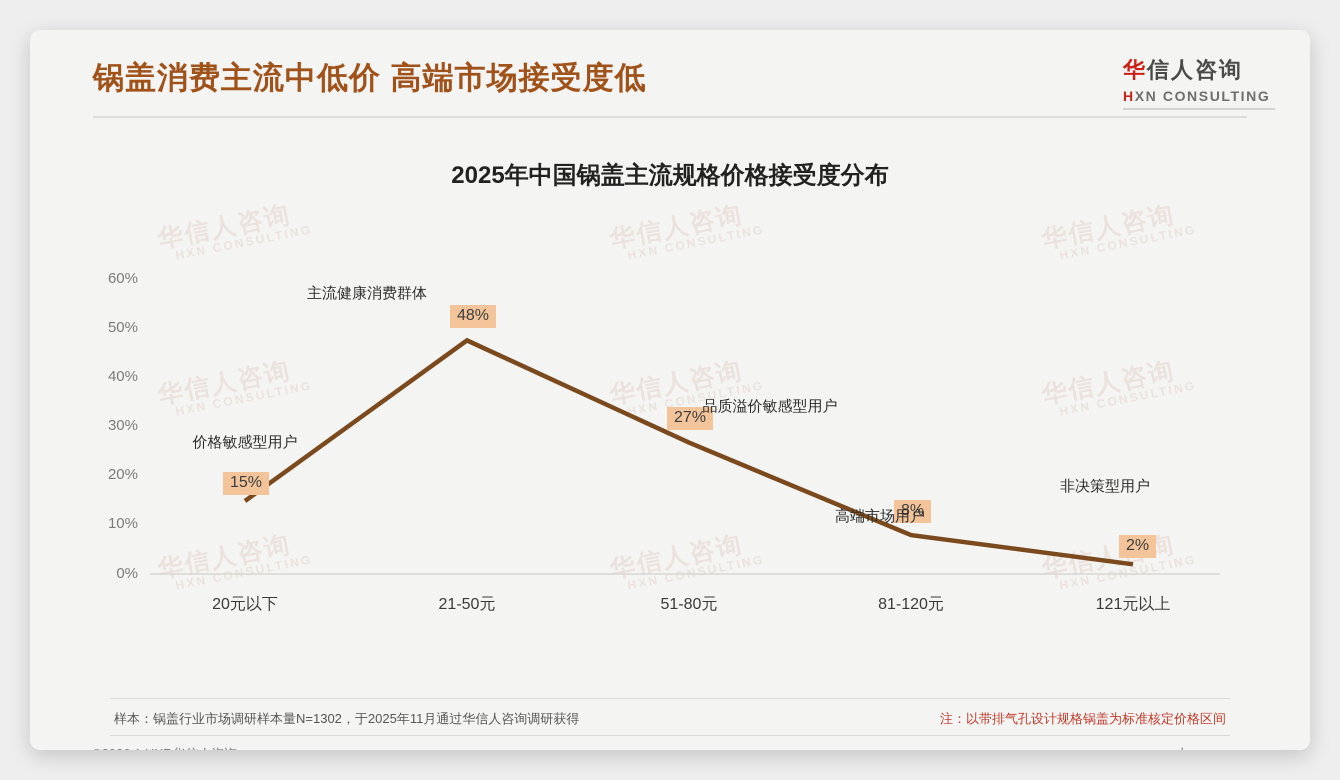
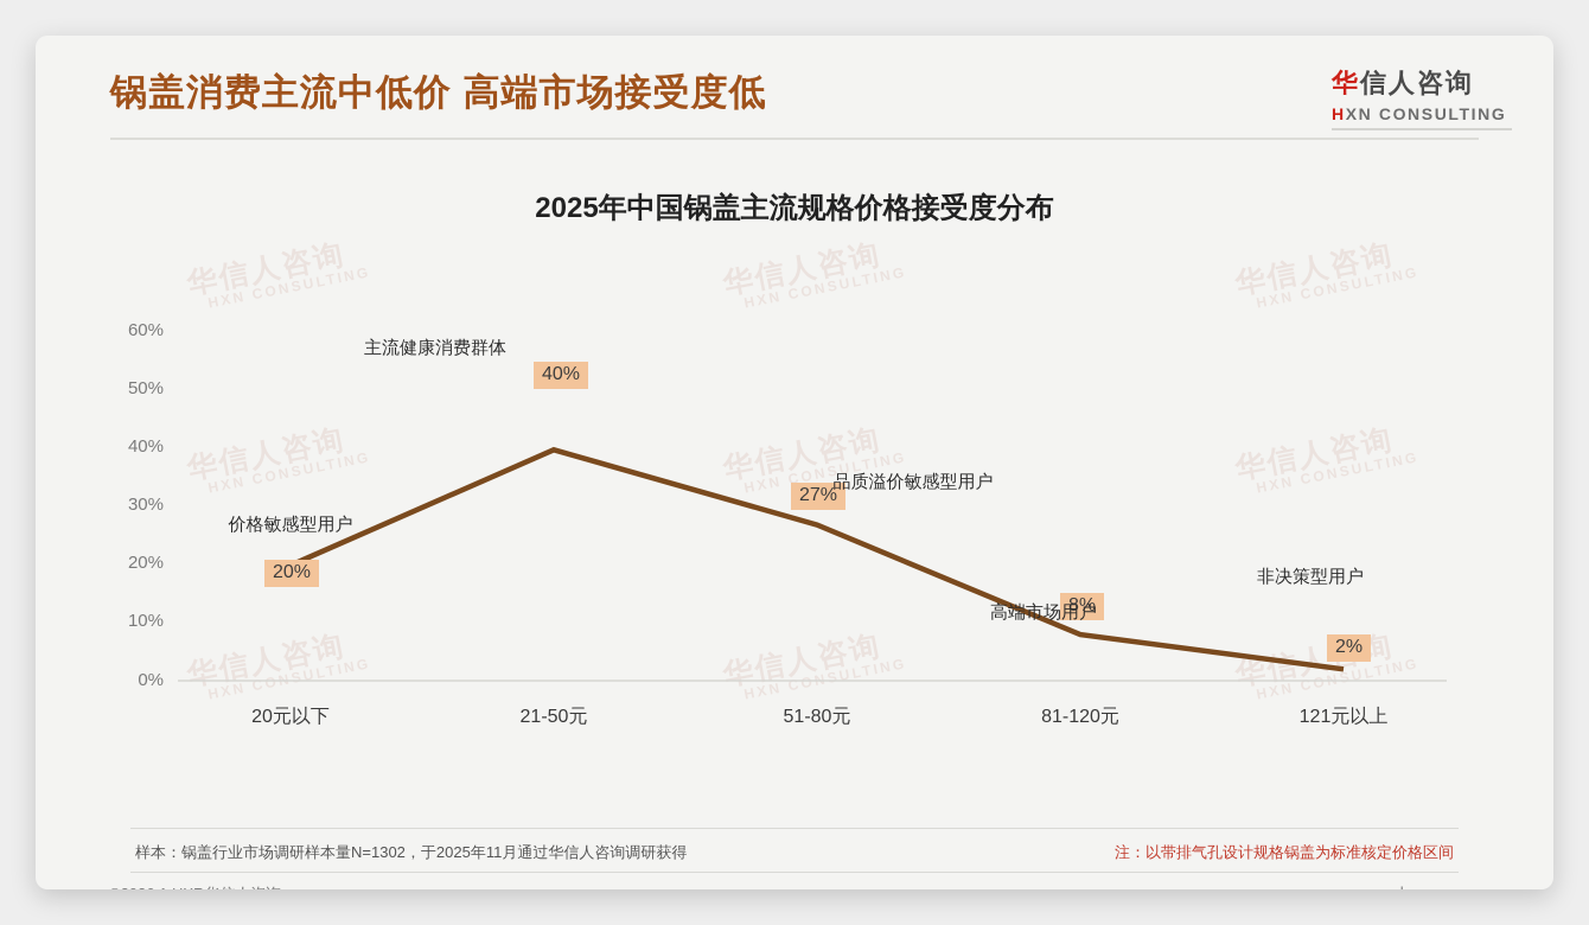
20元以下: 15% -> 20%
21-50元: 48% -> 40%
